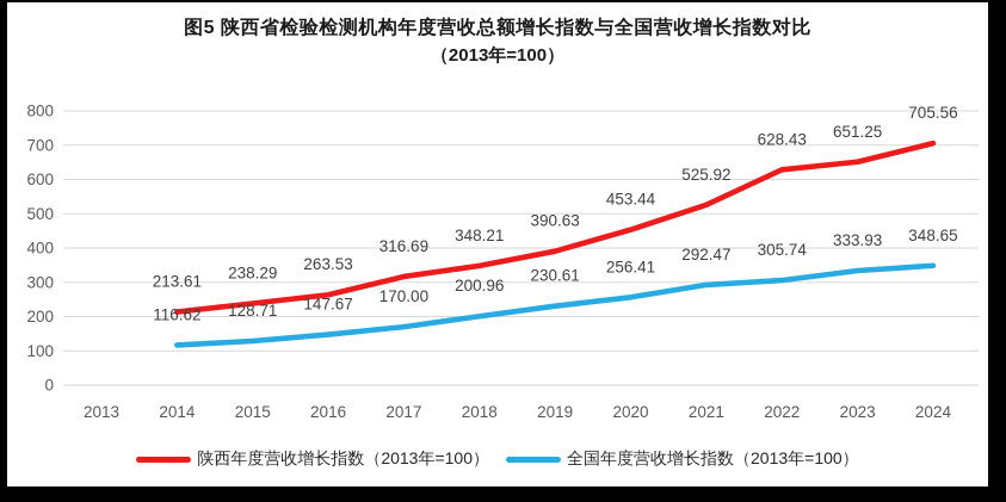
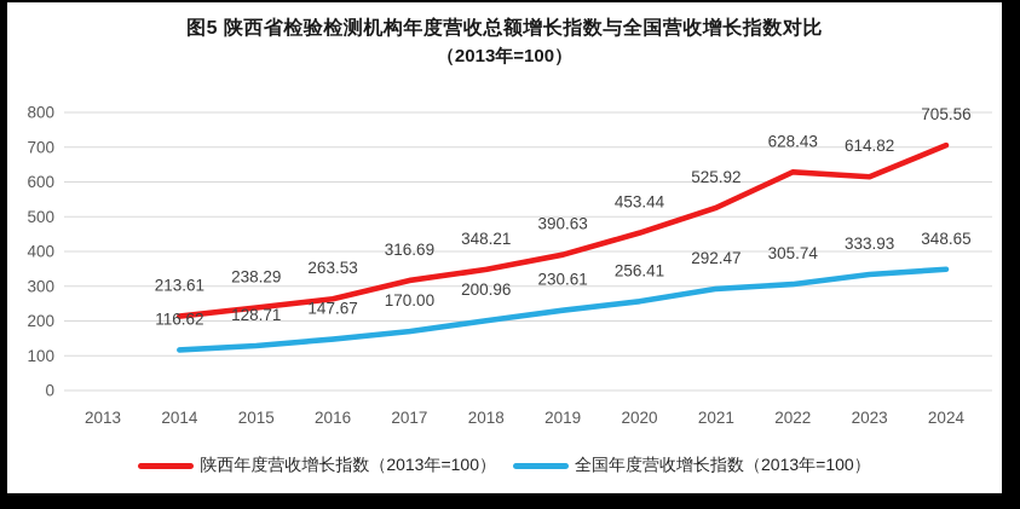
陕西年度营收增长指数（2013年=100）/2023: 651.25 -> 614.82
